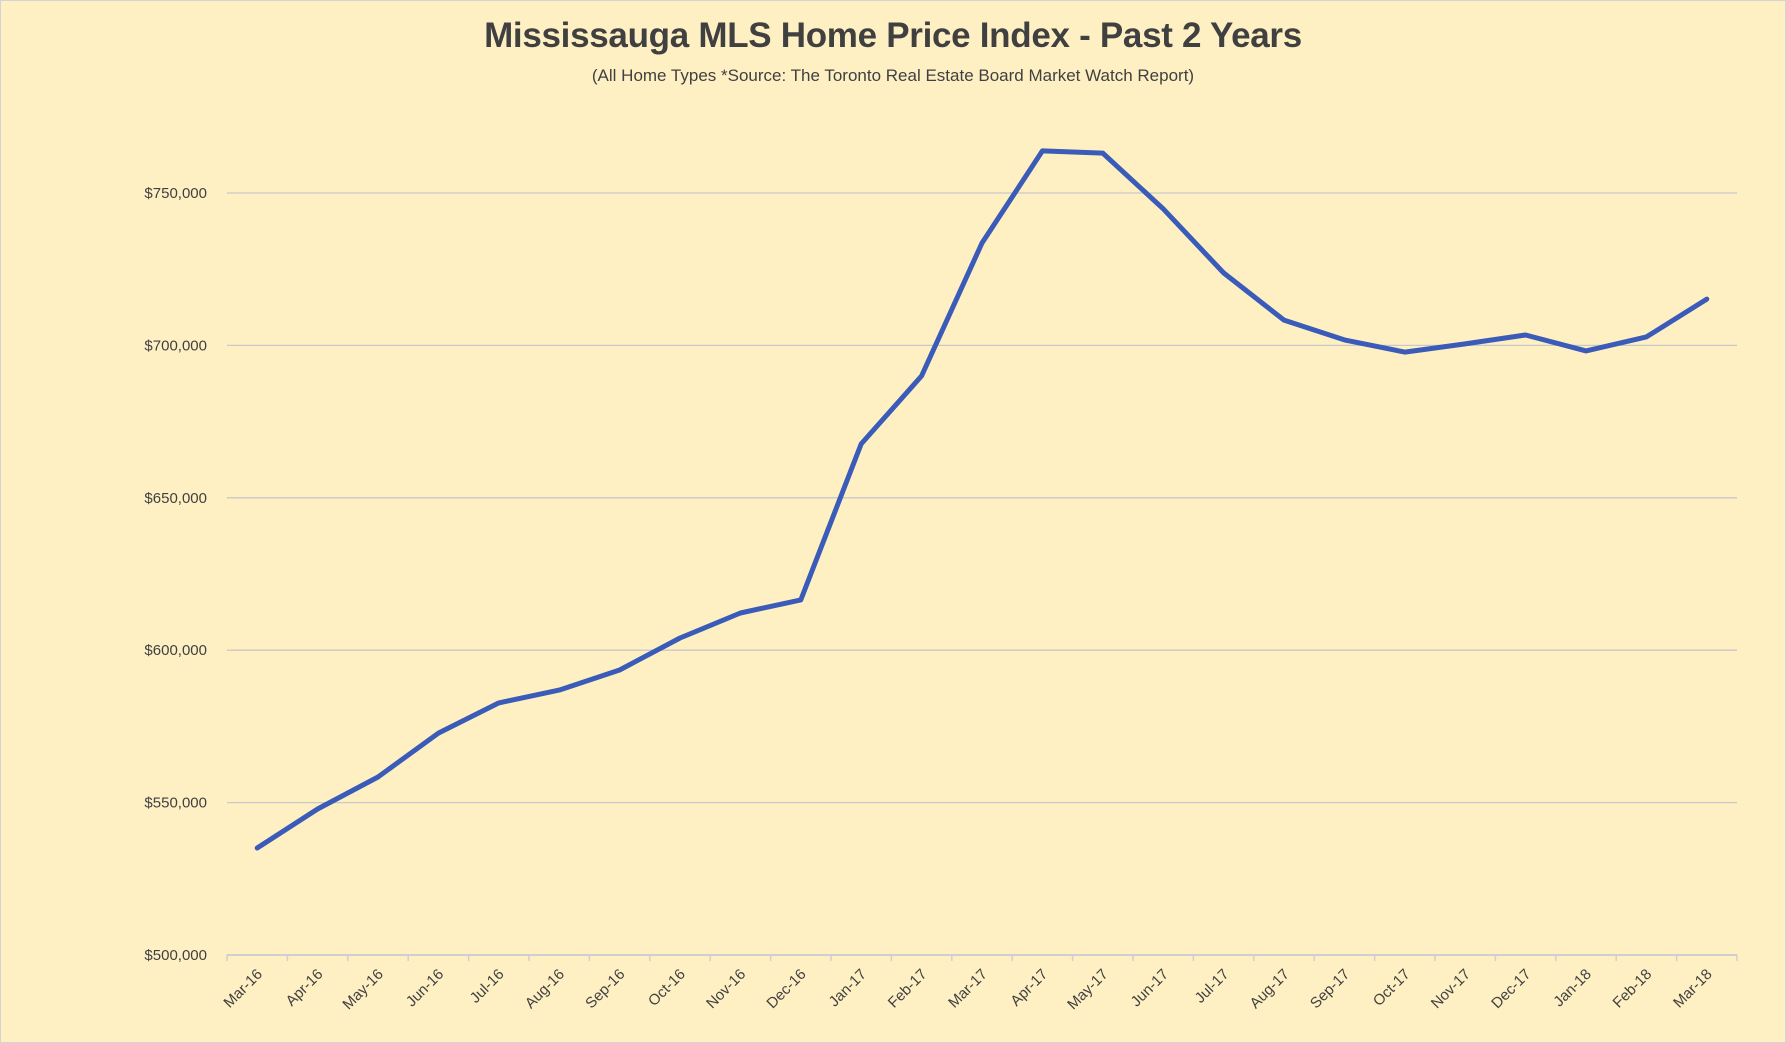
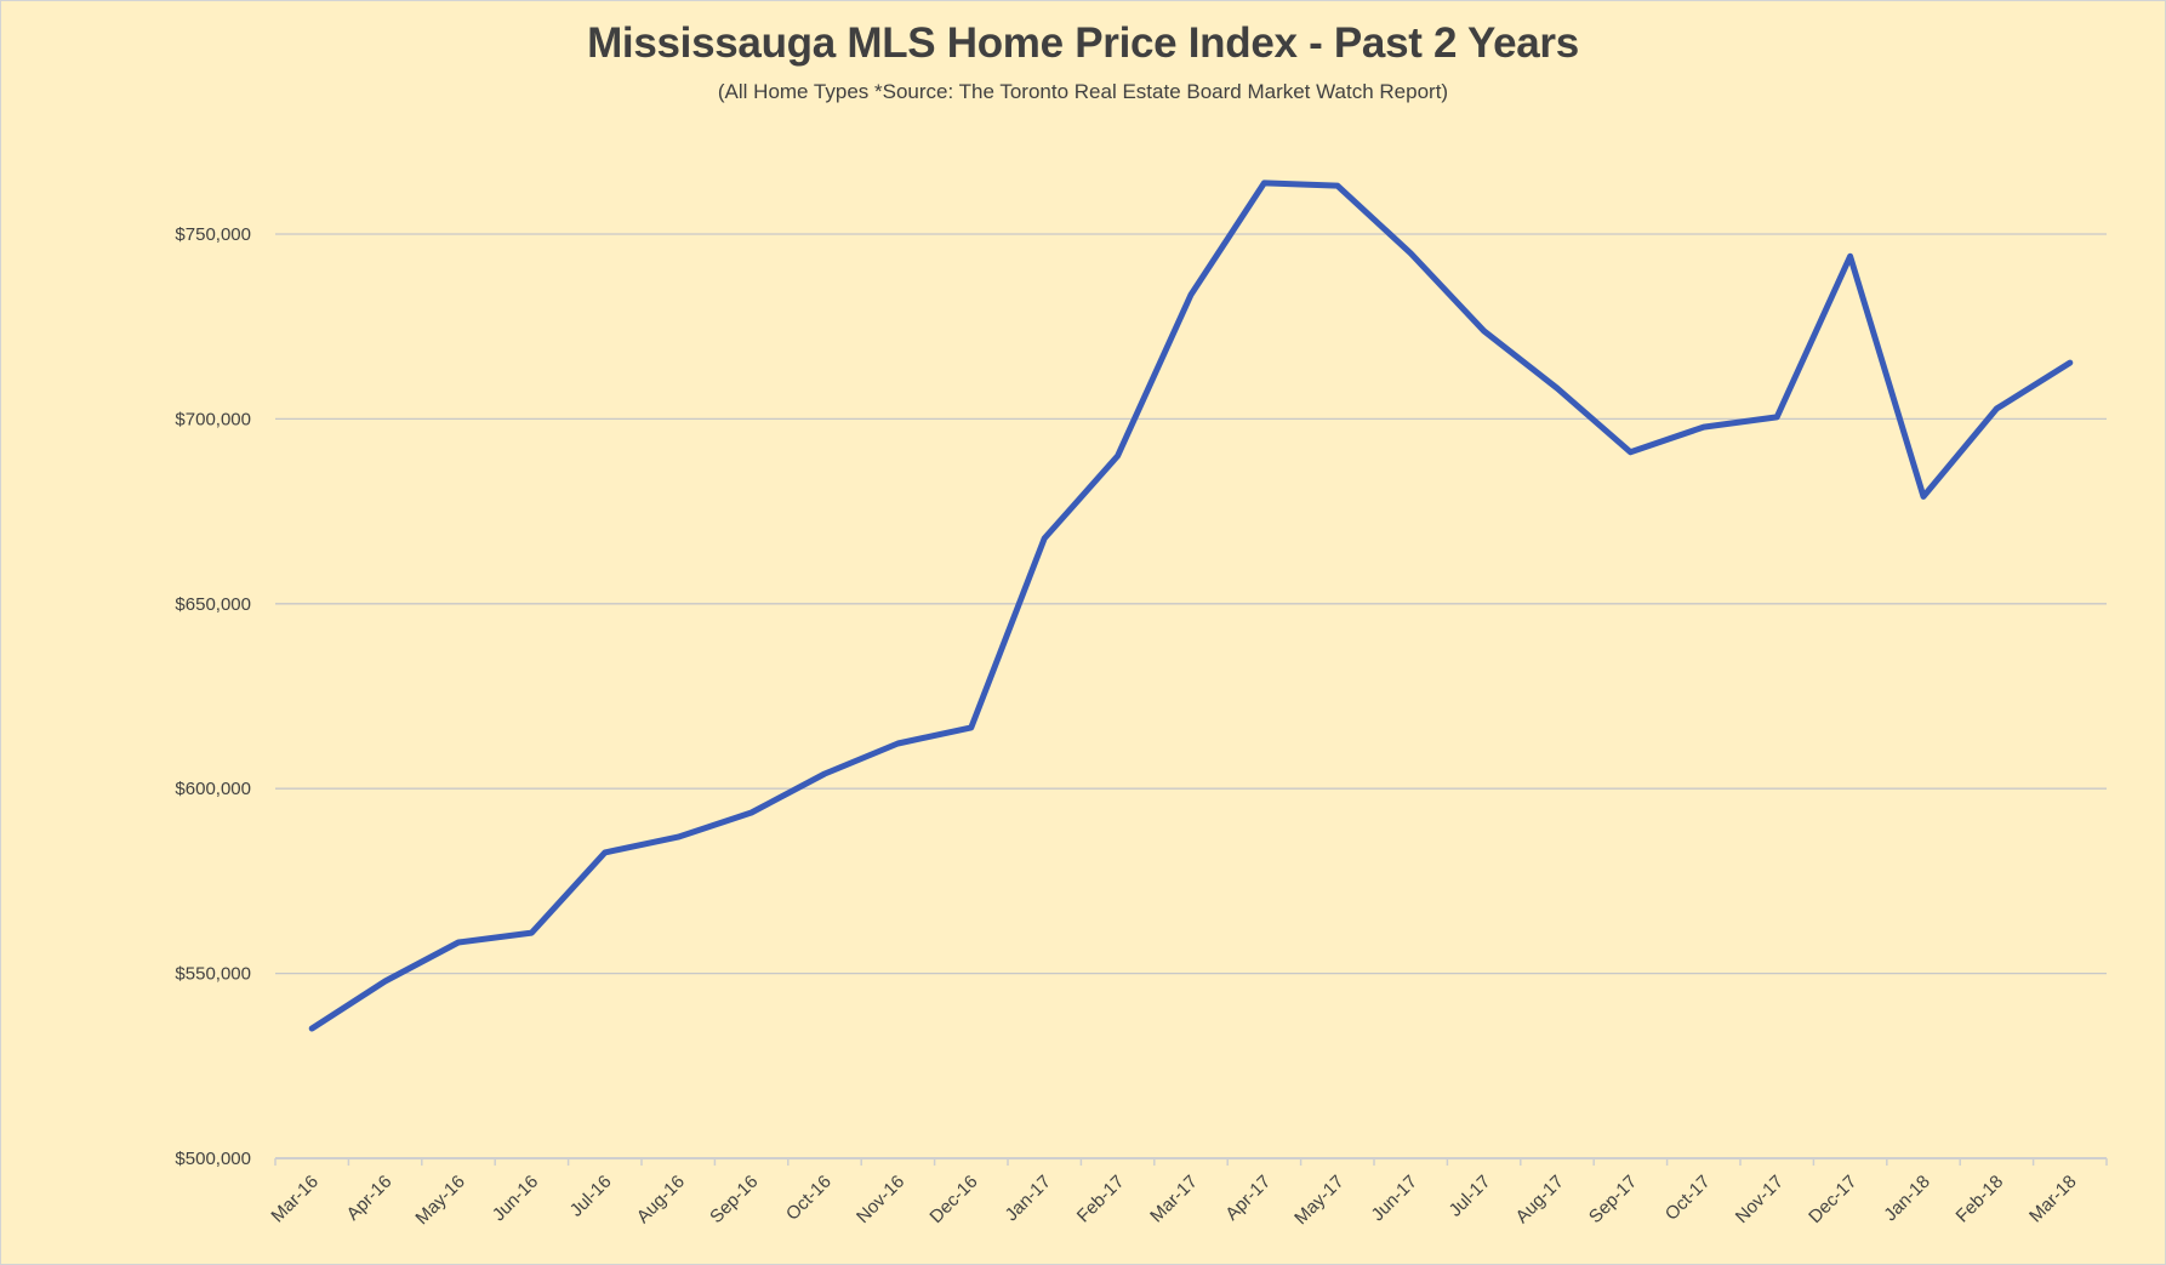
Jun-16: $573000 -> $561000
Sep-17: $702000 -> $691000
Dec-17: $703000 -> $744000
Jan-18: $698000 -> $679000
